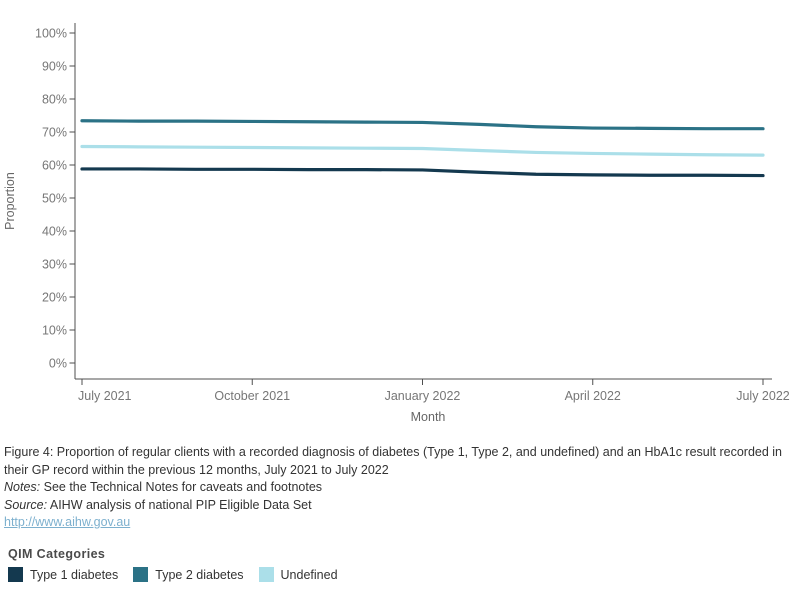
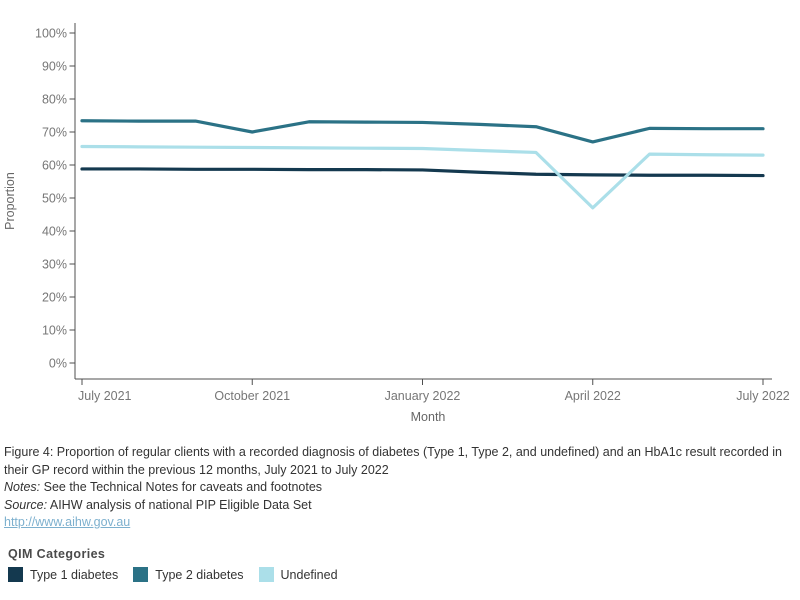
Type 2 diabetes/October 2021: 73% -> 70%
Type 2 diabetes/April 2022: 71% -> 67%
Undefined/April 2022: 64% -> 47%
